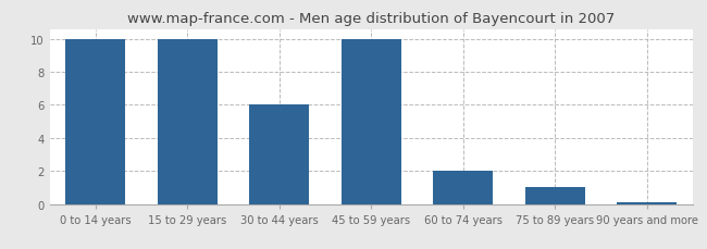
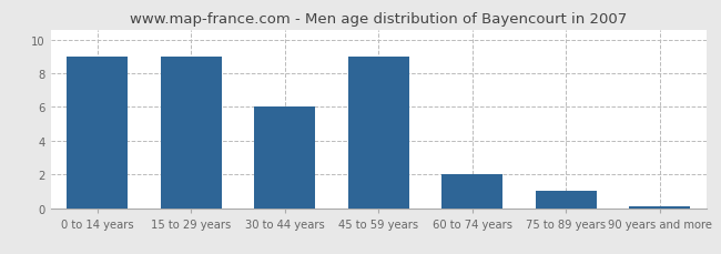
0 to 14 years: 10.0 -> 9.0
15 to 29 years: 10.0 -> 9.0
45 to 59 years: 10.0 -> 9.0
